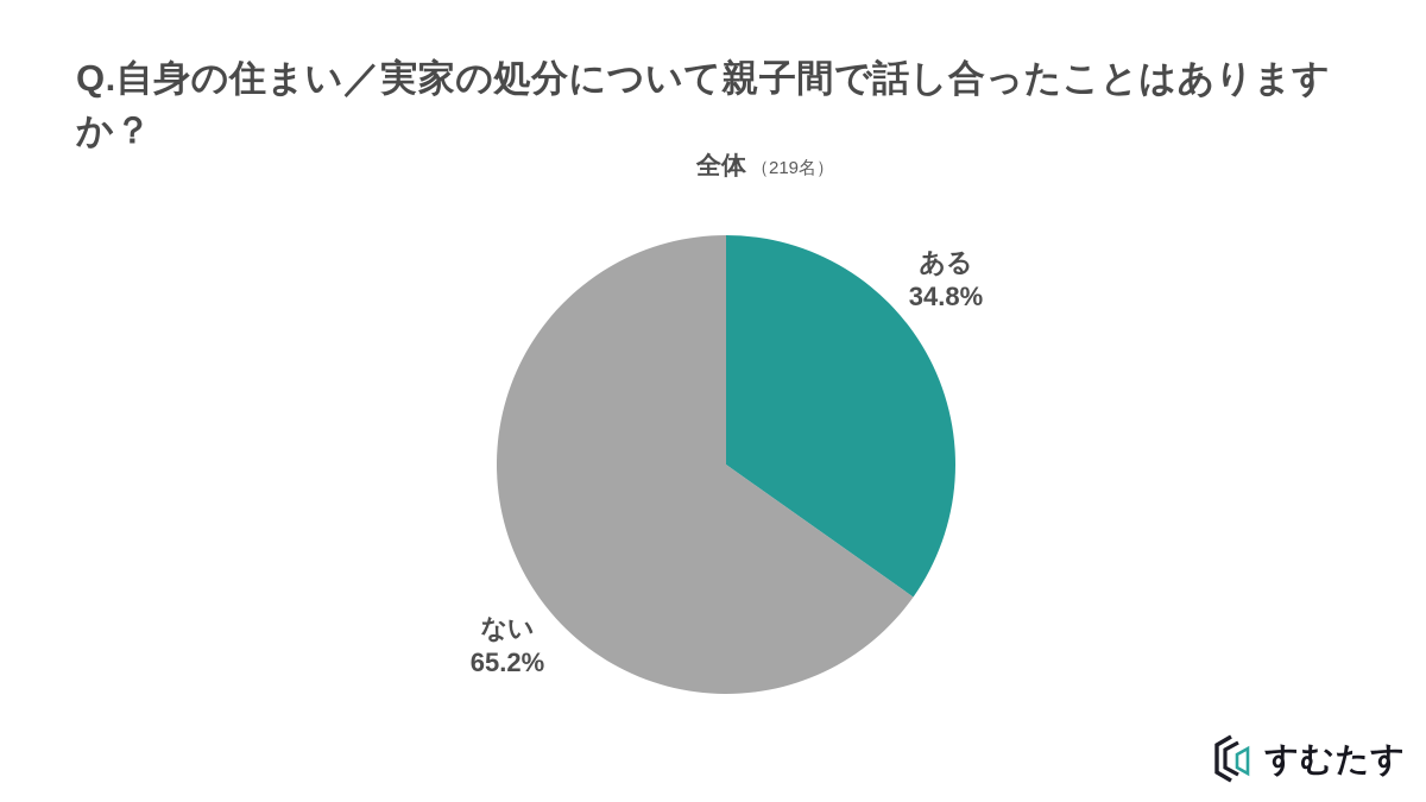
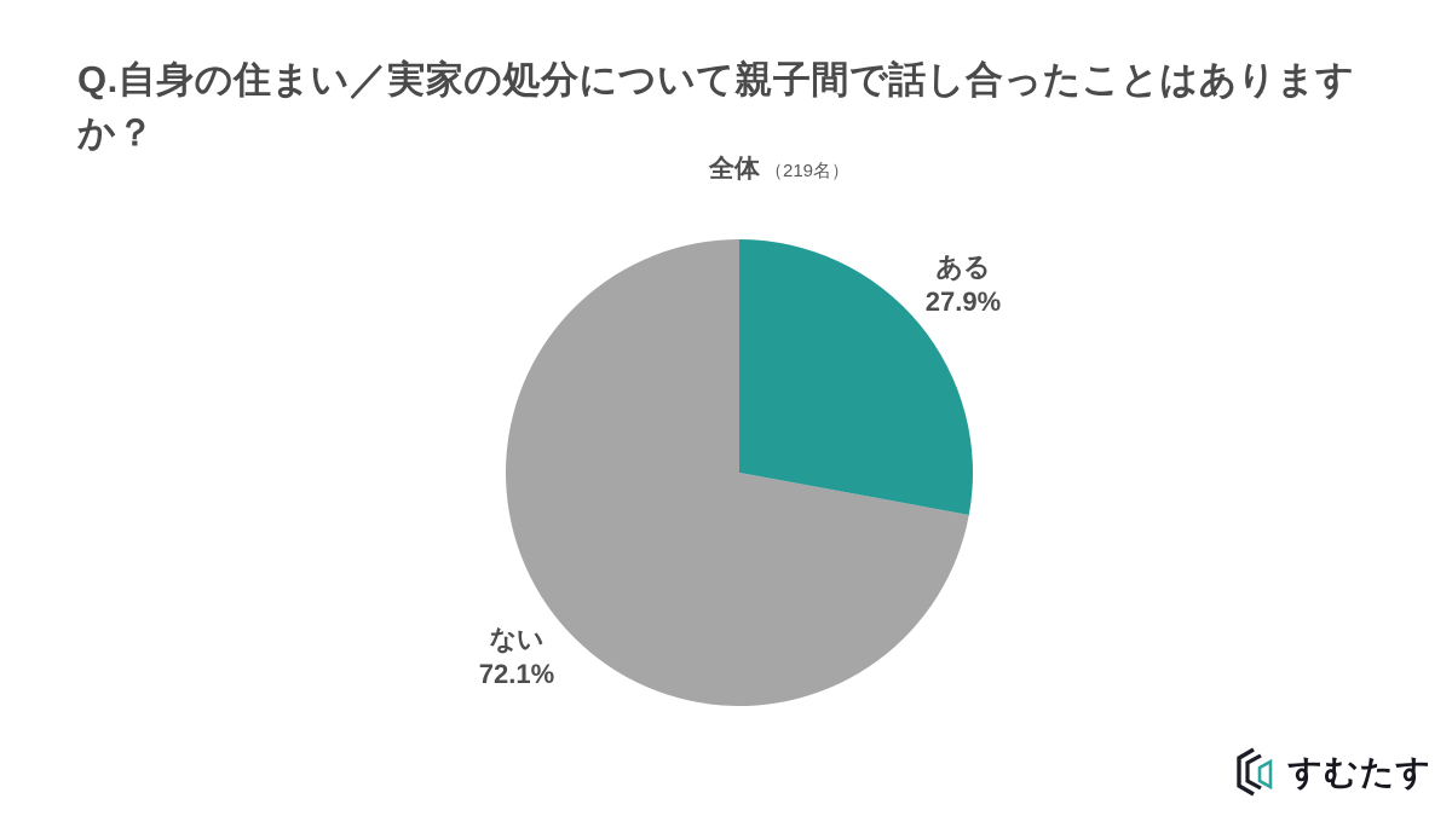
ある: 34.8% -> 27.9%
ない: 65.2% -> 72.1%
